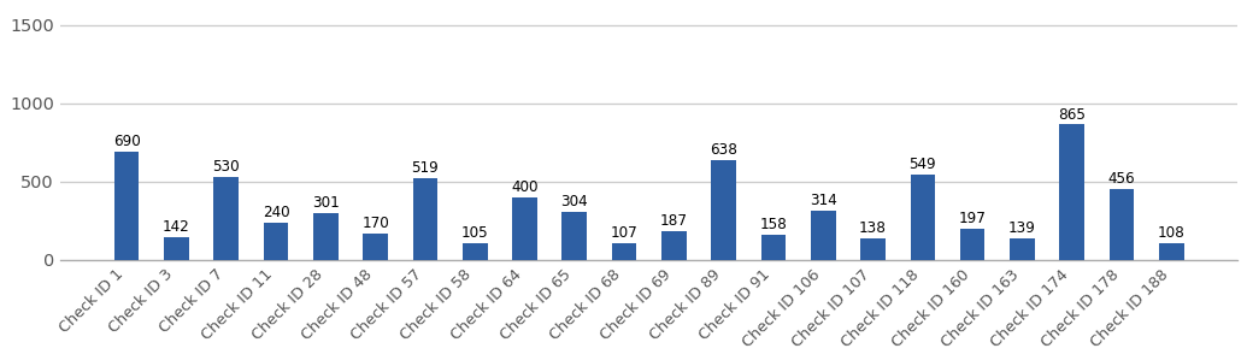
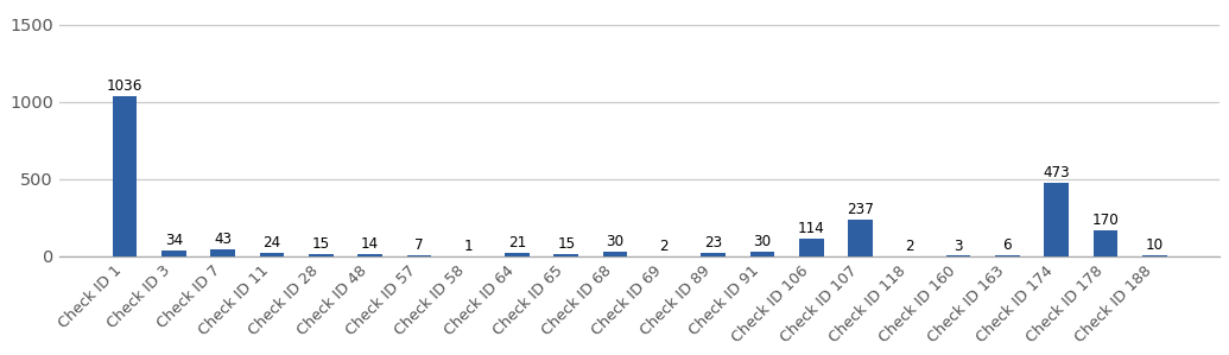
Check ID 1: 690 -> 1036
Check ID 3: 142 -> 34
Check ID 7: 530 -> 43
Check ID 11: 240 -> 24
Check ID 28: 301 -> 15
Check ID 48: 170 -> 14
Check ID 57: 519 -> 7
Check ID 58: 105 -> 1
Check ID 64: 400 -> 21
Check ID 65: 304 -> 15
Check ID 68: 107 -> 30
Check ID 69: 187 -> 2
Check ID 89: 638 -> 23
Check ID 91: 158 -> 30
Check ID 106: 314 -> 114
Check ID 107: 138 -> 237
Check ID 118: 549 -> 2
Check ID 160: 197 -> 3
Check ID 163: 139 -> 6
Check ID 174: 865 -> 473
Check ID 178: 456 -> 170
Check ID 188: 108 -> 10
